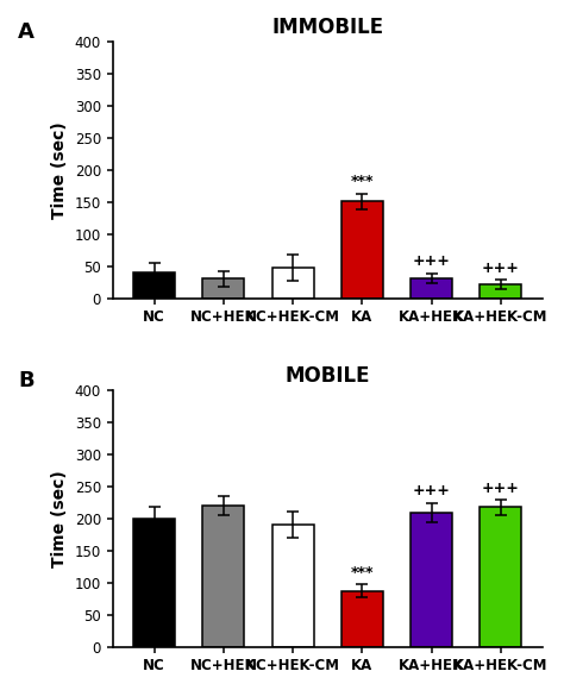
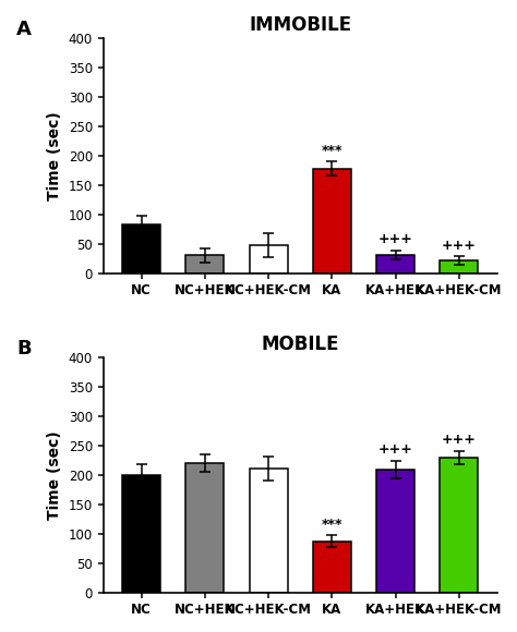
IMMOBILE/NC: 40 -> 82
IMMOBILE/KA: 151 -> 178
MOBILE/NC+HEK-CM: 191 -> 212
MOBILE/KA+HEK-CM: 218 -> 230
